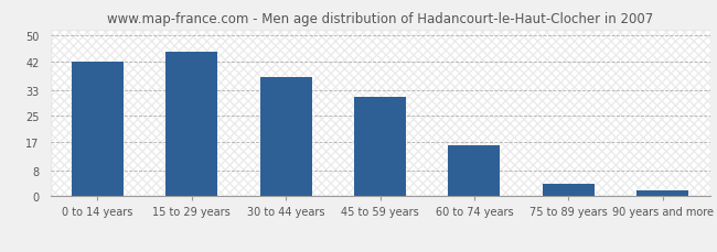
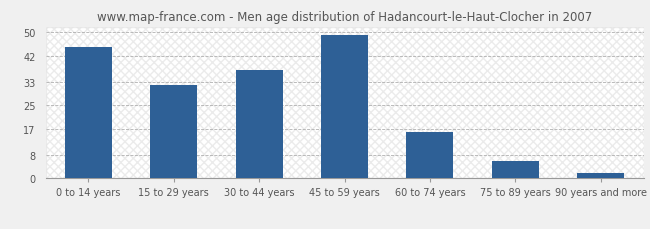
0 to 14 years: 42 -> 45
15 to 29 years: 45 -> 32
45 to 59 years: 31 -> 49
75 to 89 years: 4 -> 6
